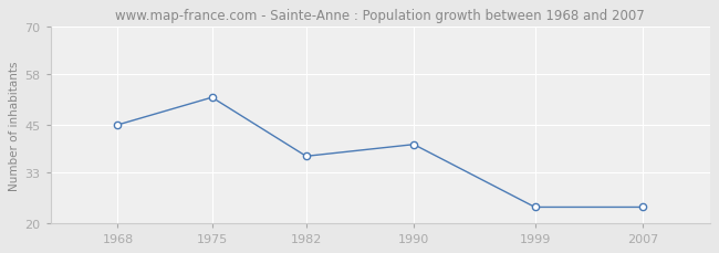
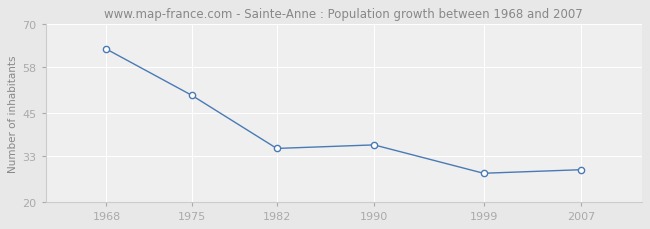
1968: 45 -> 63
1975: 52 -> 50
1982: 37 -> 35
1990: 40 -> 36
1999: 24 -> 28
2007: 24 -> 29
